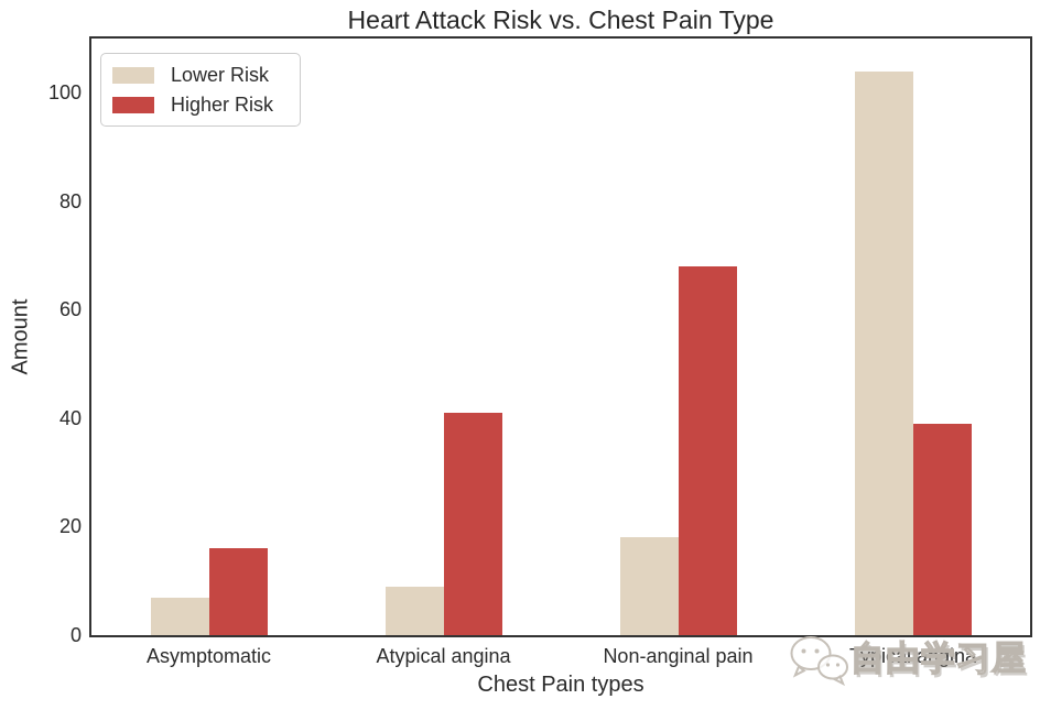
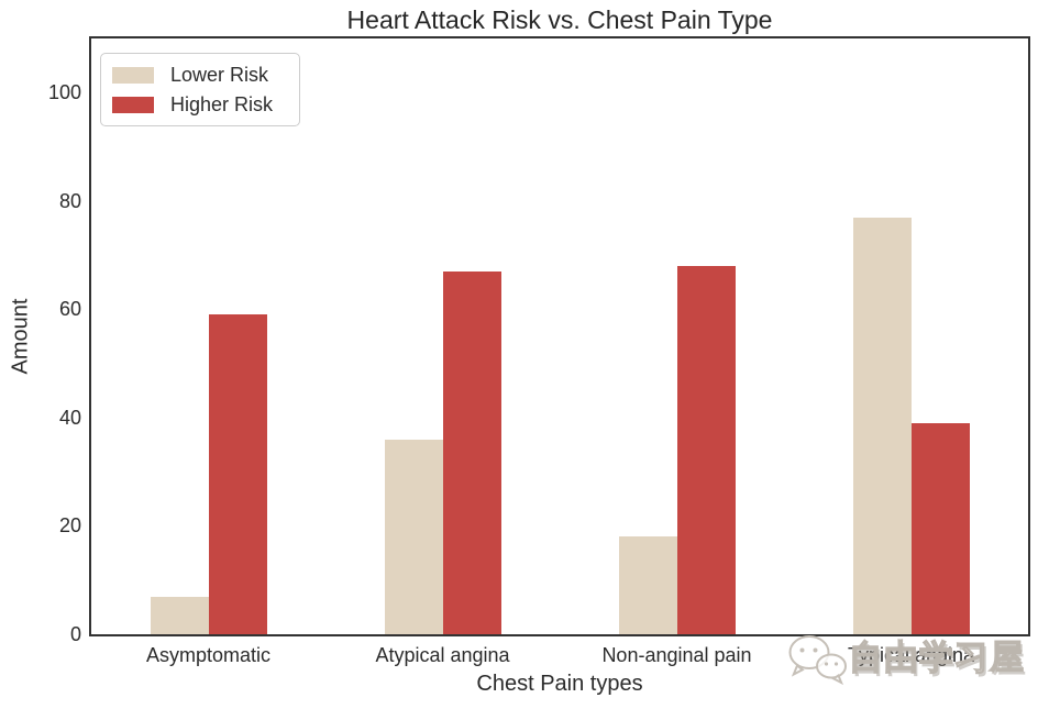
Higher Risk/Asymptomatic: 16 -> 59
Lower Risk/Atypical angina: 9 -> 36
Higher Risk/Atypical angina: 41 -> 67
Lower Risk/Typical angina: 104 -> 77
